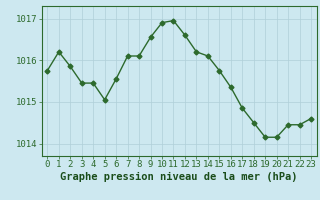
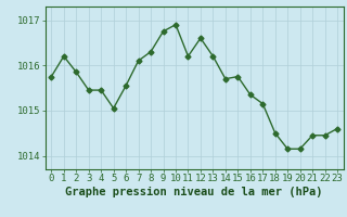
8: 1016.10 -> 1016.30
9: 1016.55 -> 1016.75
11: 1016.95 -> 1016.20
14: 1016.10 -> 1015.70
17: 1014.85 -> 1015.15
